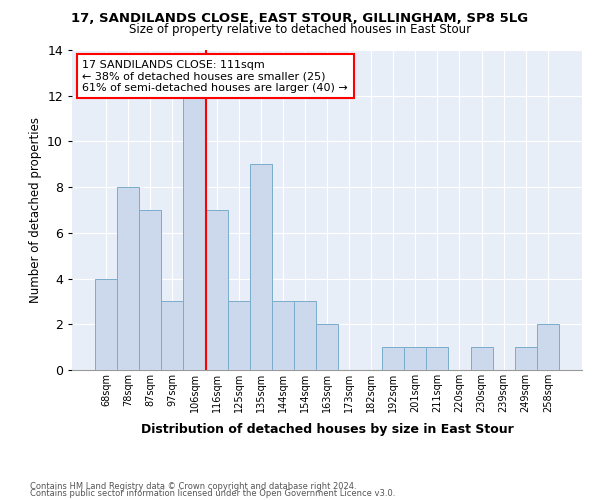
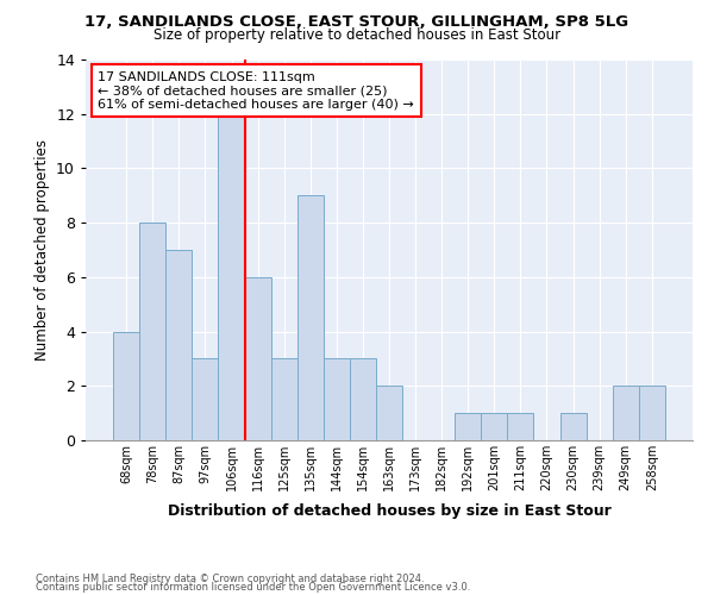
116sqm: 7 -> 6
249sqm: 1 -> 2
